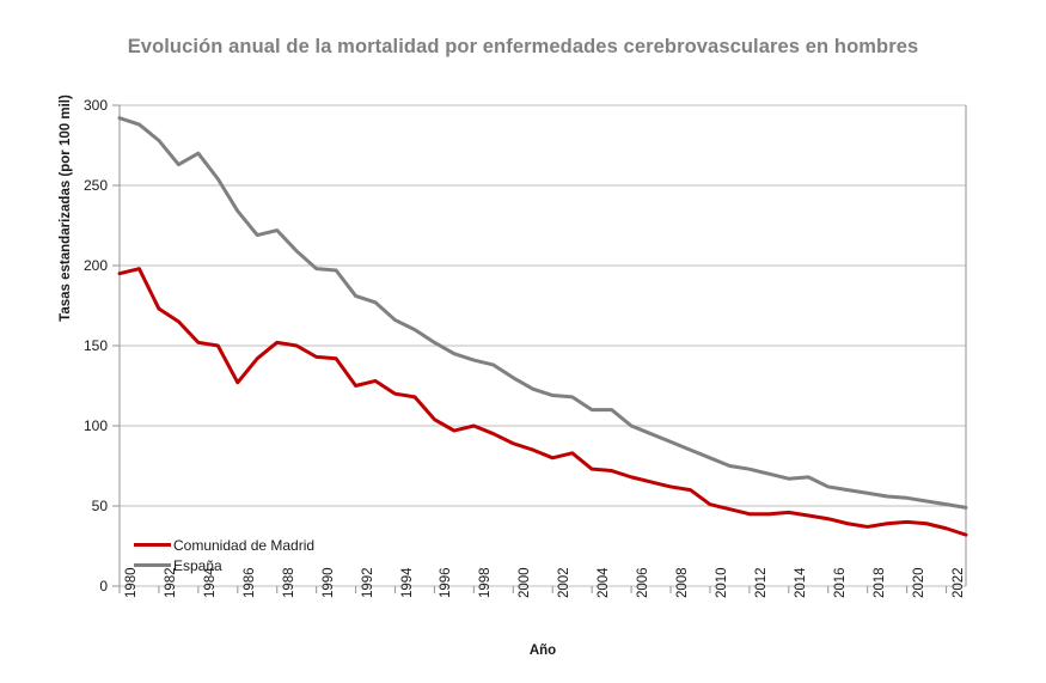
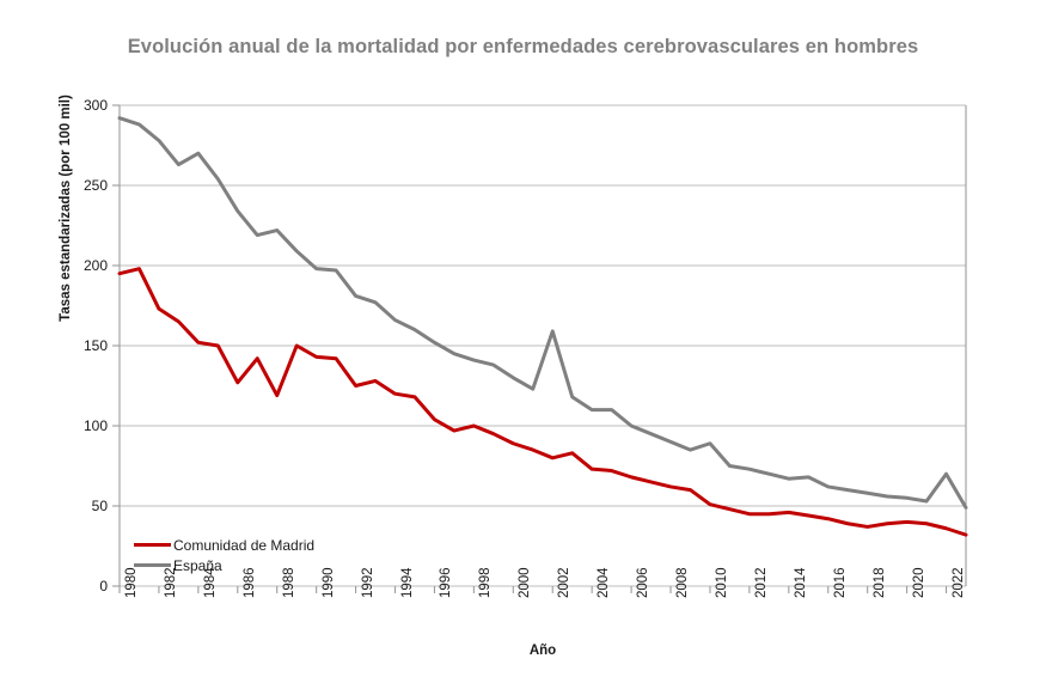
Comunidad de Madrid/1988: 152 -> 119
España/2002: 119 -> 159
España/2010: 80 -> 89
España/2022: 51 -> 70
